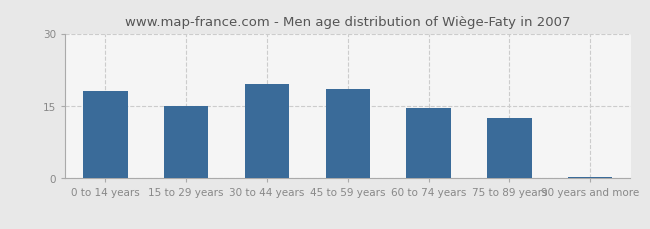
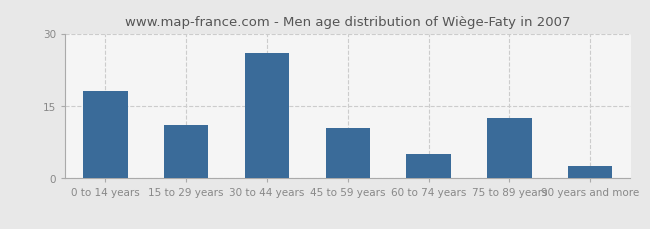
15 to 29 years: 15.0 -> 11.0
30 to 44 years: 19.5 -> 26.0
45 to 59 years: 18.5 -> 10.5
60 to 74 years: 14.5 -> 5.0
90 years and more: 0.3 -> 2.5
